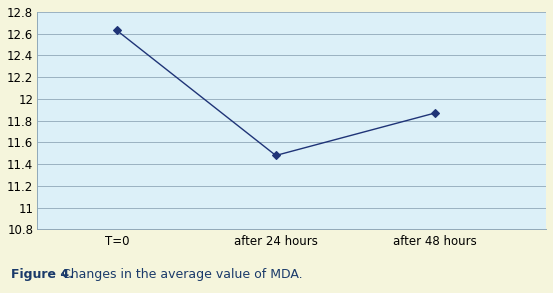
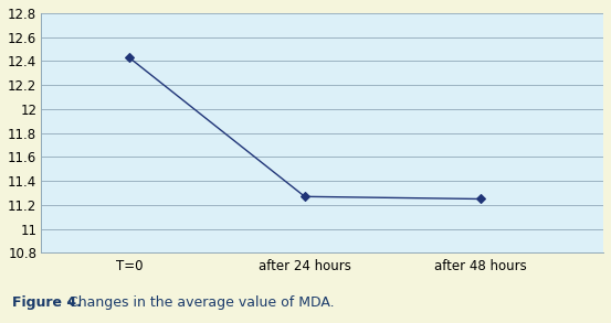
T=0: 12.63 -> 12.43
after 24 hours: 11.48 -> 11.27
after 48 hours: 11.87 -> 11.25
